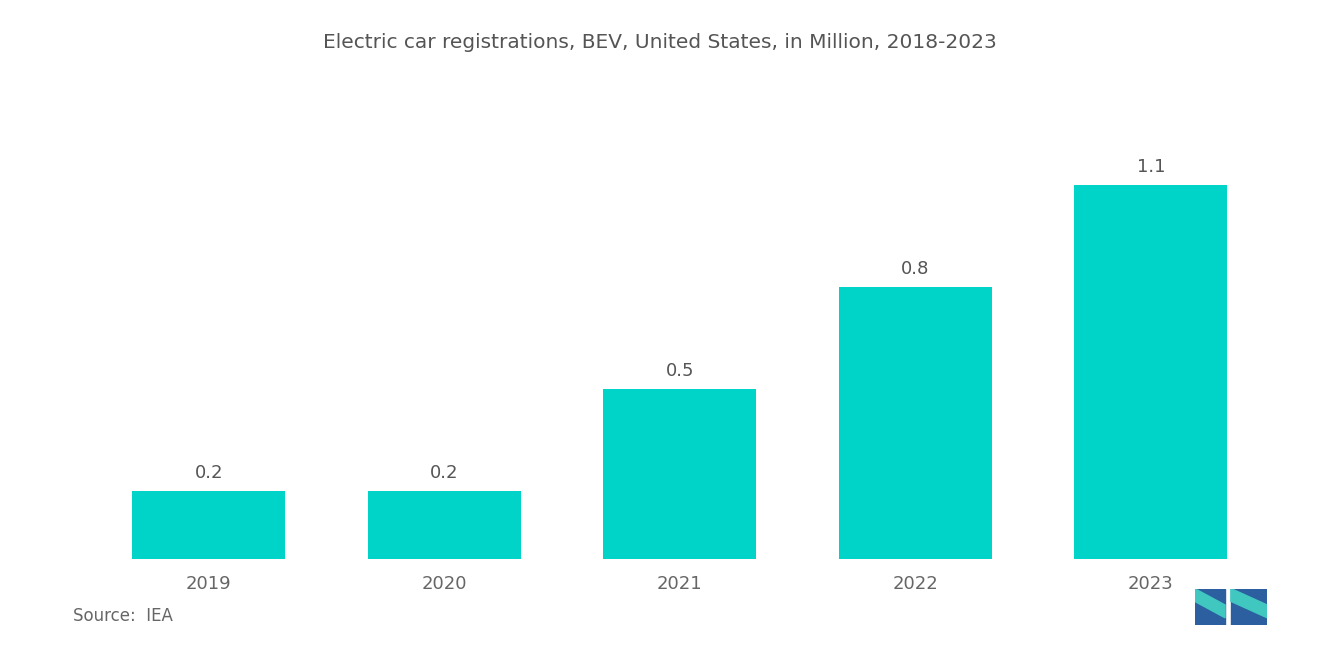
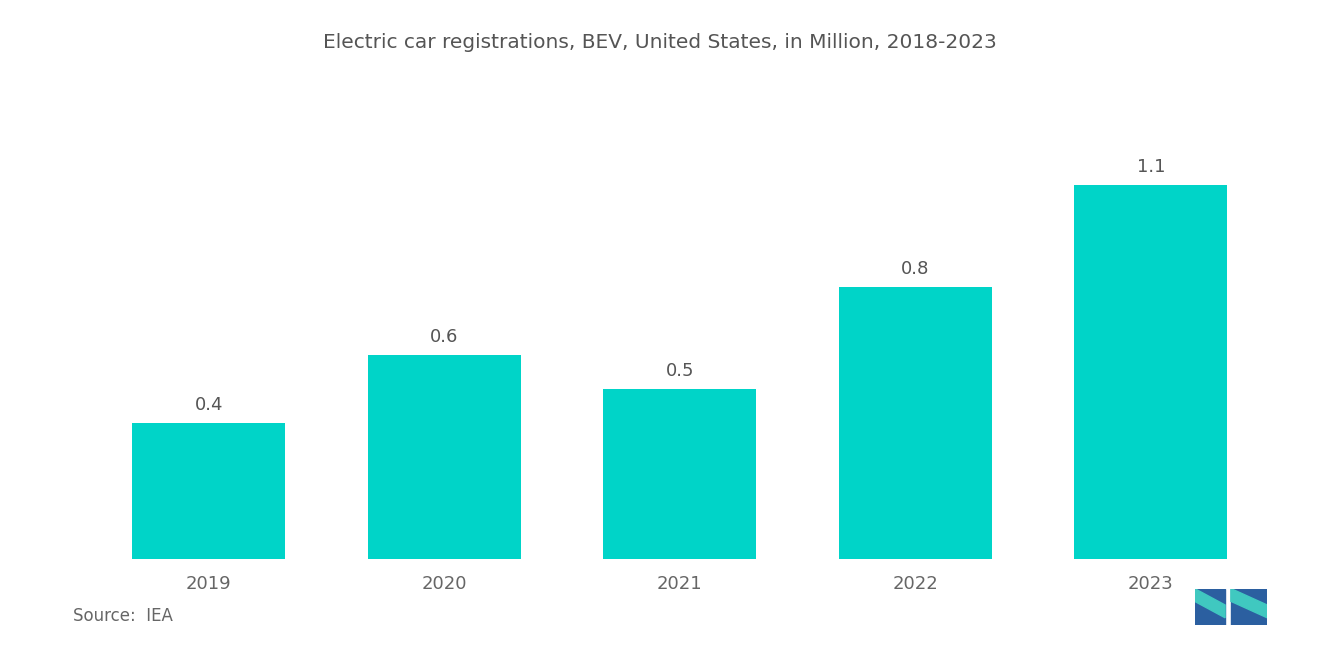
2019: 0.2 -> 0.4
2020: 0.2 -> 0.6
